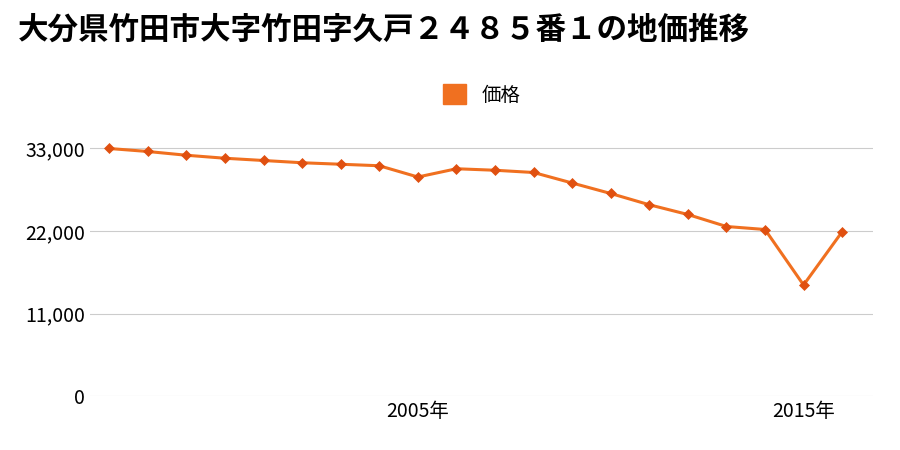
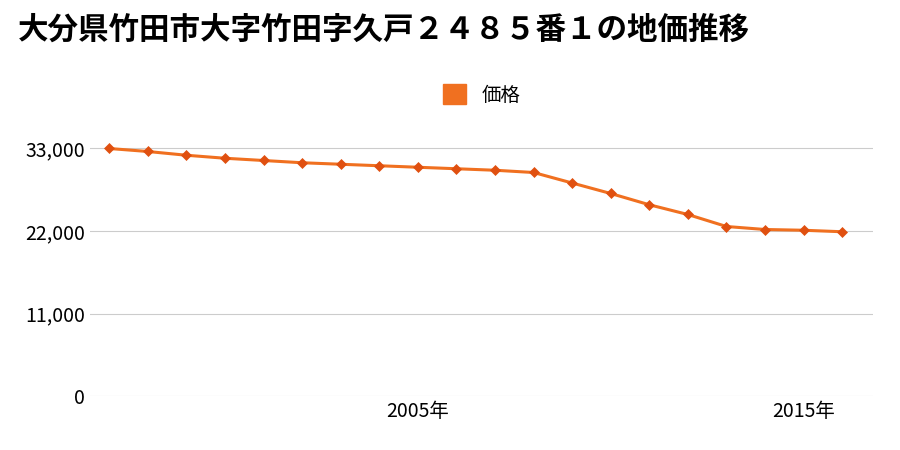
2005年: 29,200 -> 30,500
2015年: 14,800 -> 22,100
